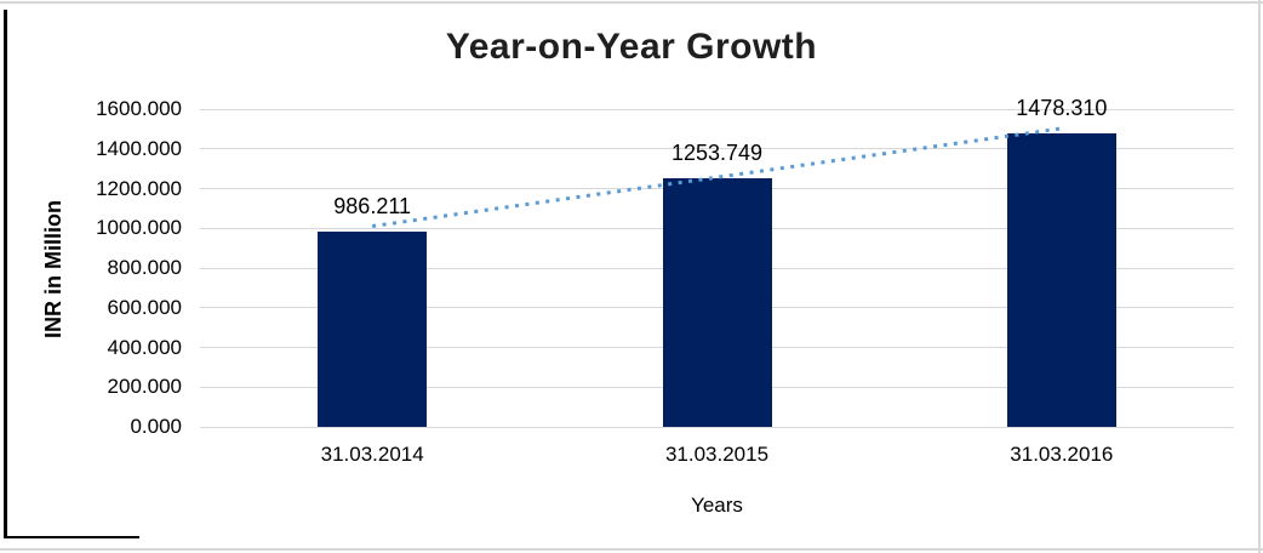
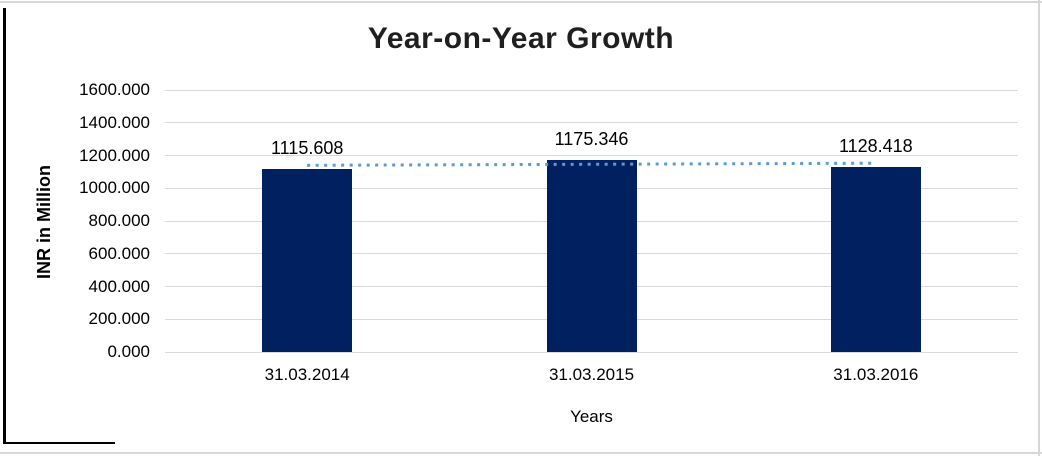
31.03.2014: 986.211 -> 1115.608
31.03.2015: 1253.749 -> 1175.346
31.03.2016: 1478.310 -> 1128.418
